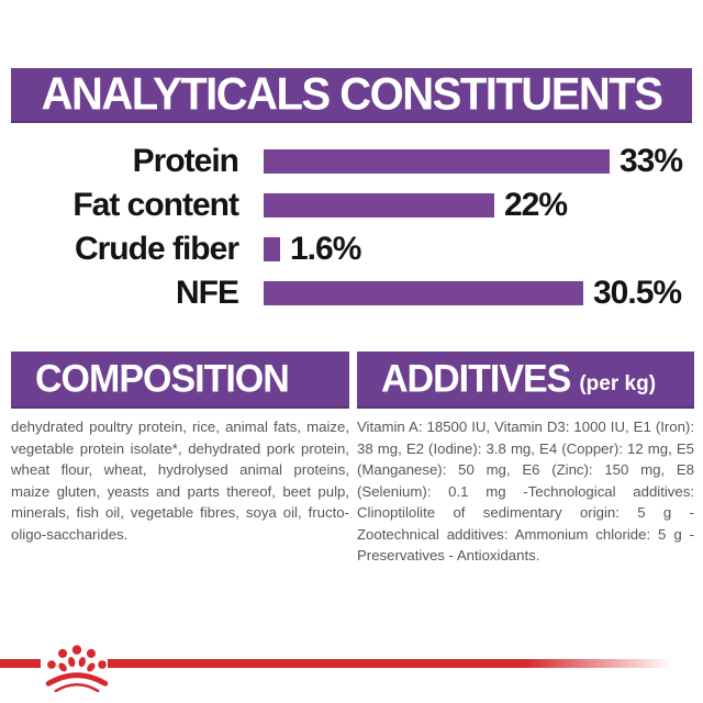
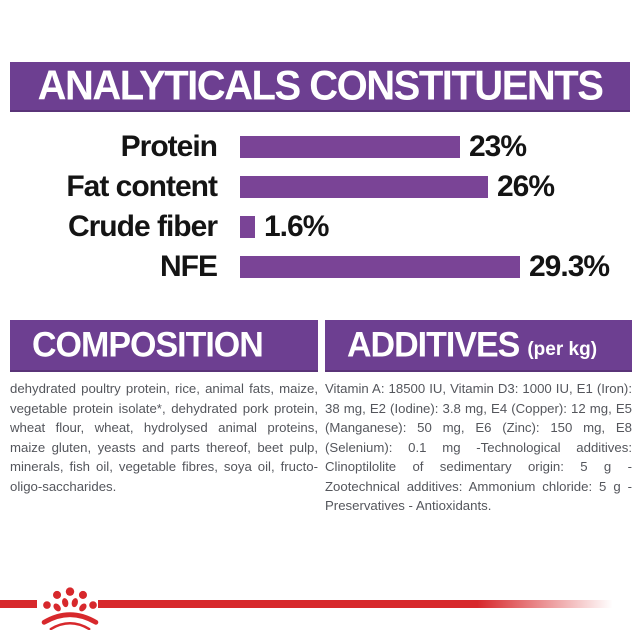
Protein: 33% -> 23%
Fat content: 22% -> 26%
NFE: 30.5% -> 29.3%
